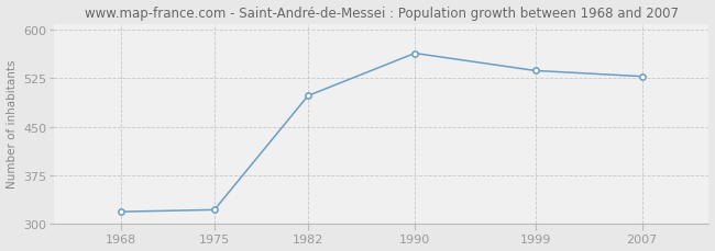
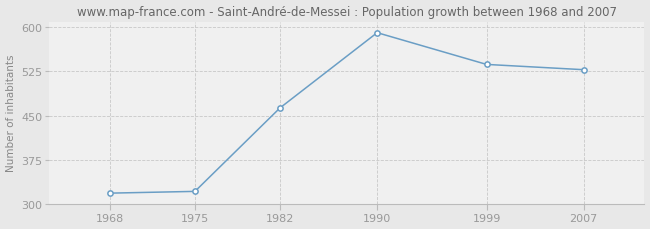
1982: 498 -> 463
1990: 564 -> 591
